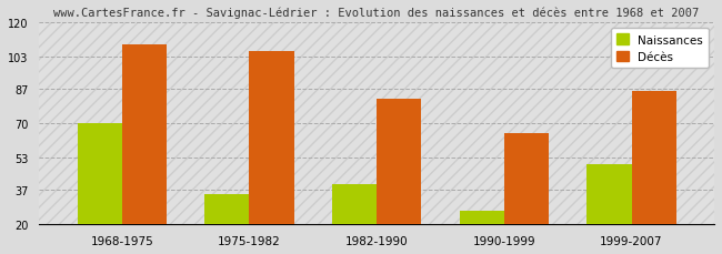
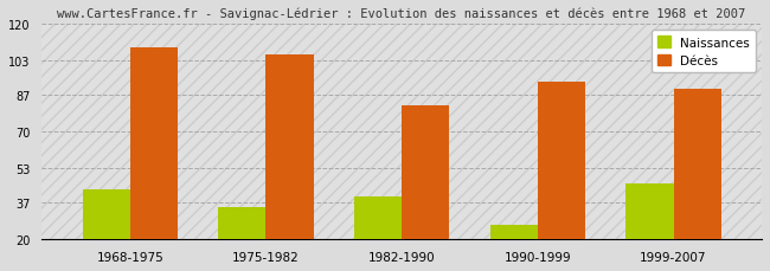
Naissances/1968-1975: 70 -> 43
Décès/1990-1999: 65 -> 93
Naissances/1999-2007: 50 -> 46
Décès/1999-2007: 86 -> 90
